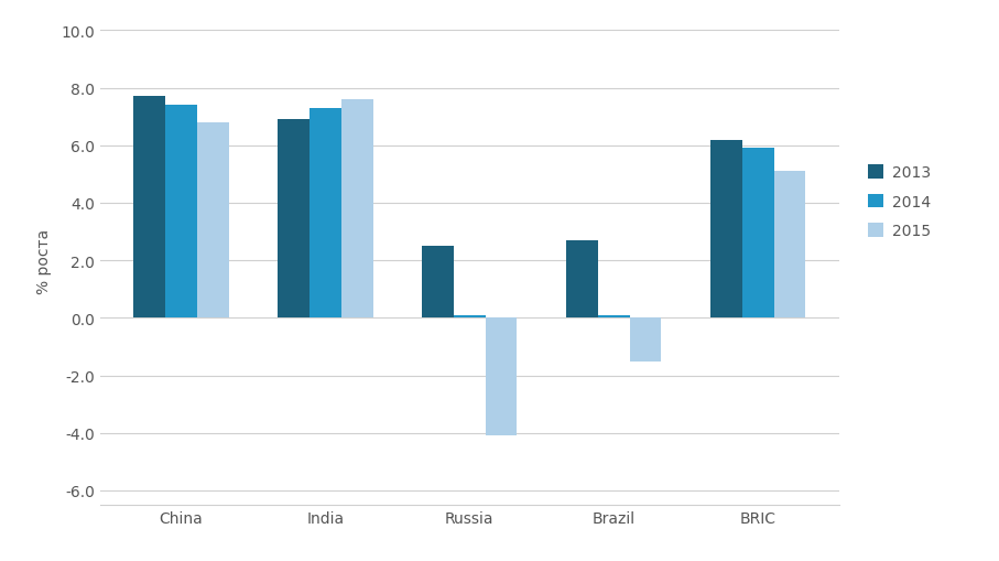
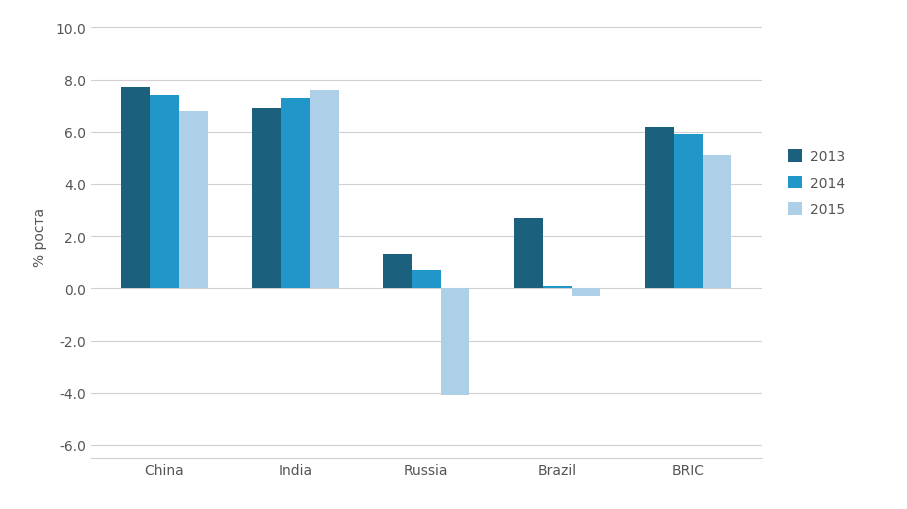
2013/Russia: 2.5 -> 1.3
2014/Russia: 0.1 -> 0.7
2015/Brazil: -1.5 -> -0.3
